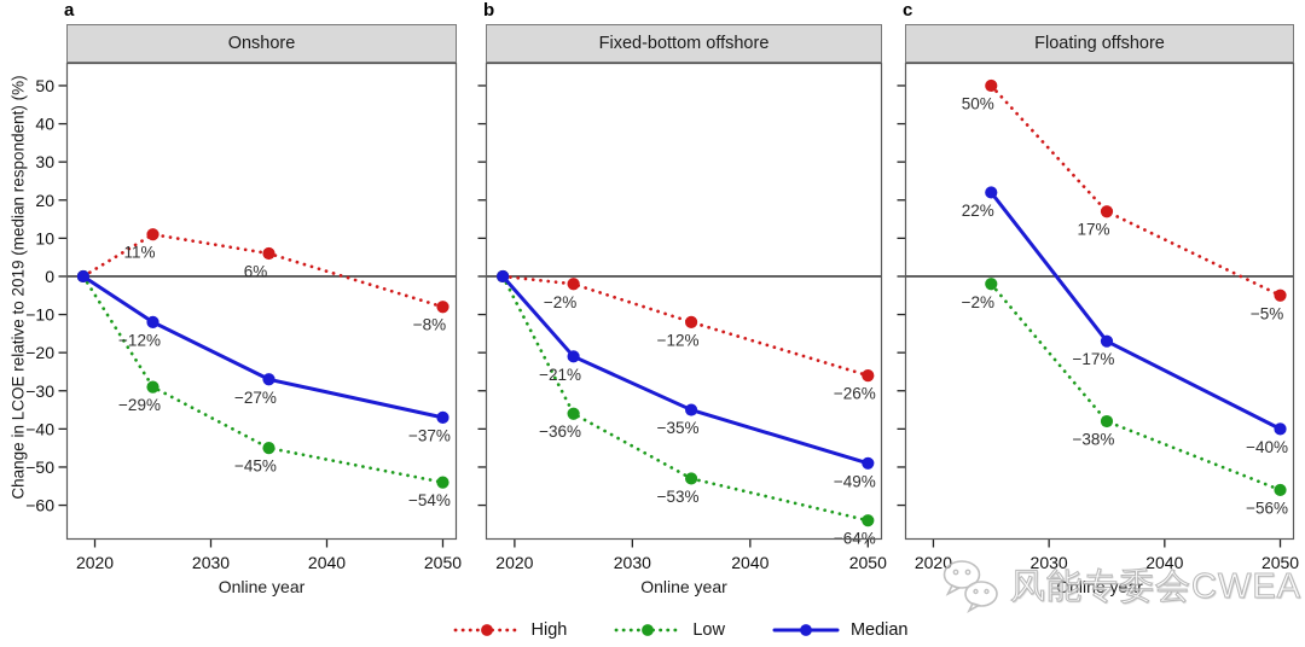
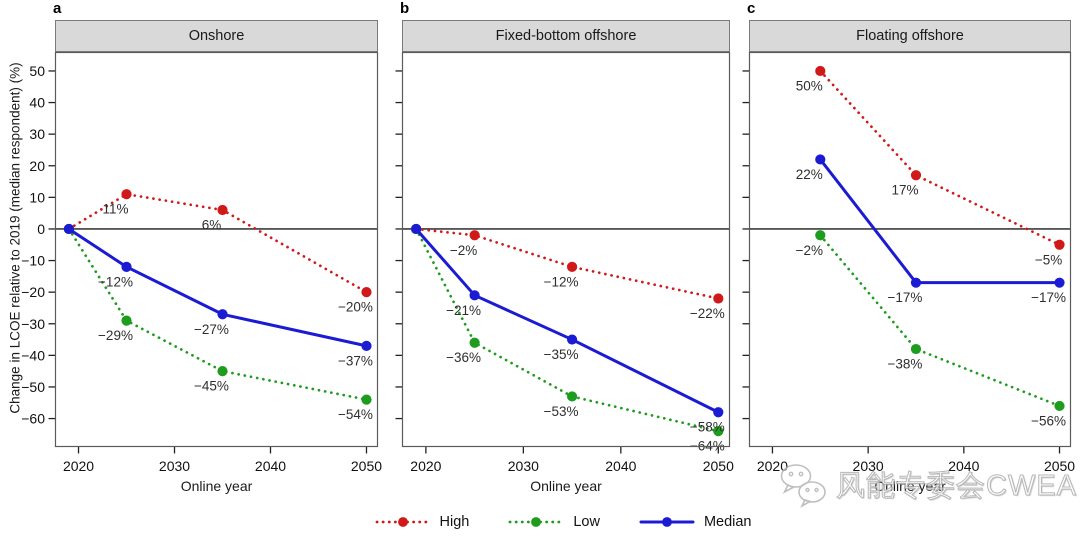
Onshore/High/2050: −8% -> −20%
Fixed-bottom offshore/High/2050: −26% -> −22%
Fixed-bottom offshore/Median/2050: −49% -> −58%
Floating offshore/Median/2050: −40% -> −17%
